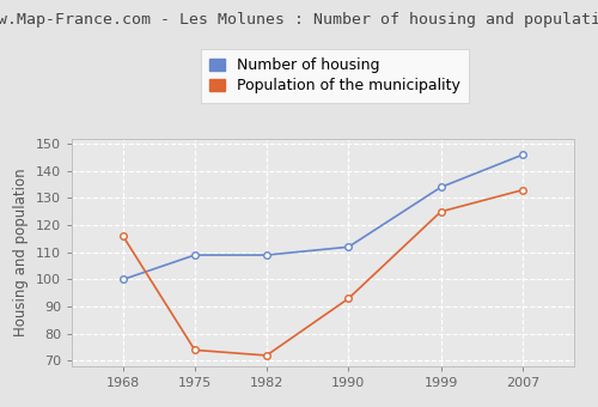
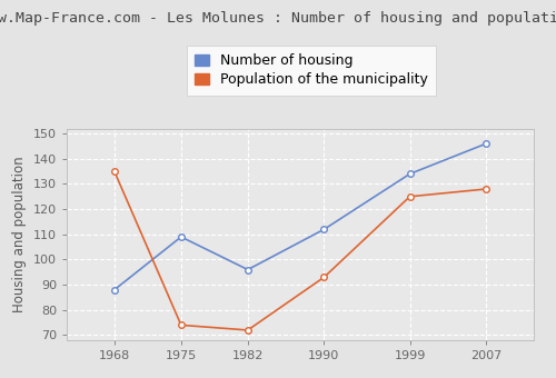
Number of housing/1968: 100 -> 88
Population of the municipality/1968: 116 -> 135
Number of housing/1982: 109 -> 96
Population of the municipality/2007: 133 -> 128
